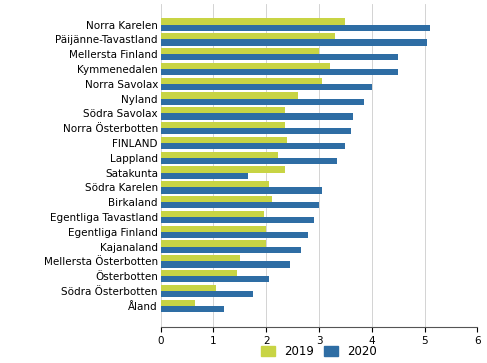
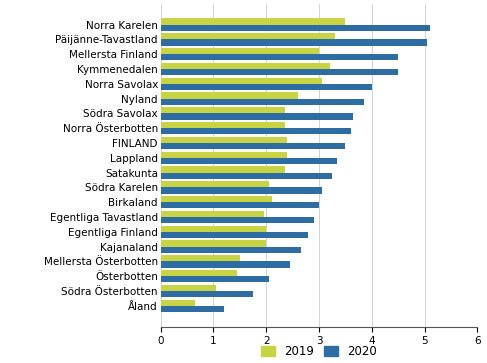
2019/Lappland: 2.22 -> 2.40
2020/Satakunta: 1.66 -> 3.25
